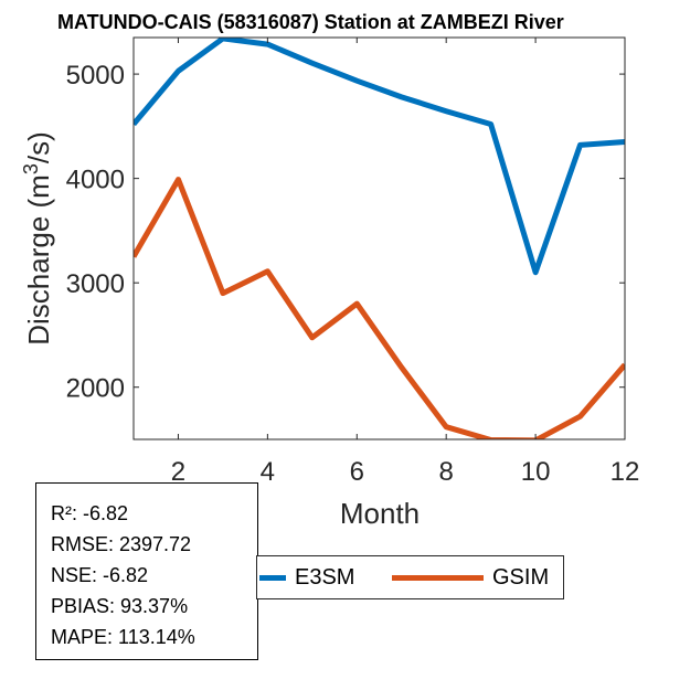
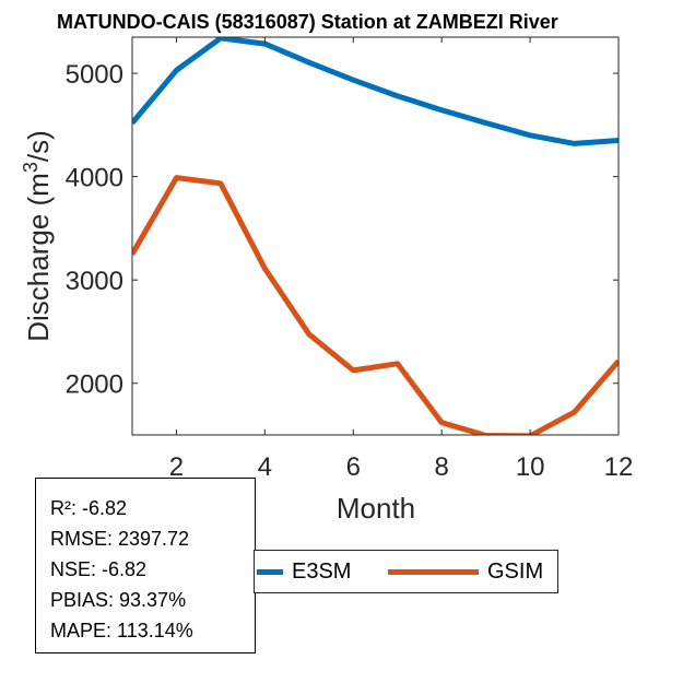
GSIM/3: 2900 -> 3900
GSIM/6: 2800 -> 2100
E3SM/10: 3100 -> 4400
